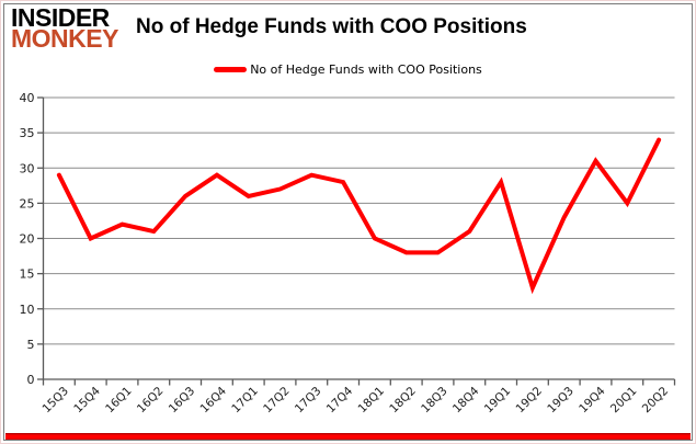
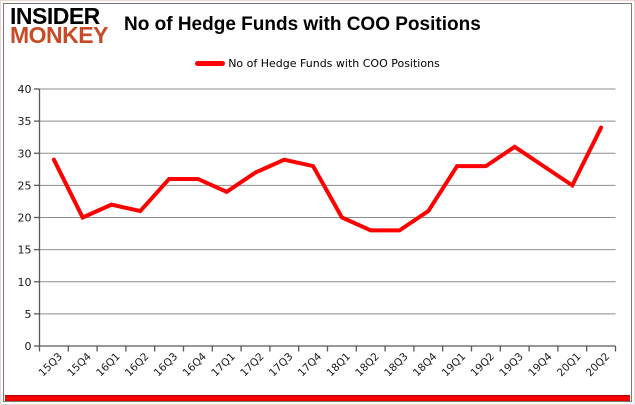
16Q4: 29 -> 26
17Q1: 26 -> 24
19Q2: 13 -> 28
19Q3: 23 -> 31
19Q4: 31 -> 28
